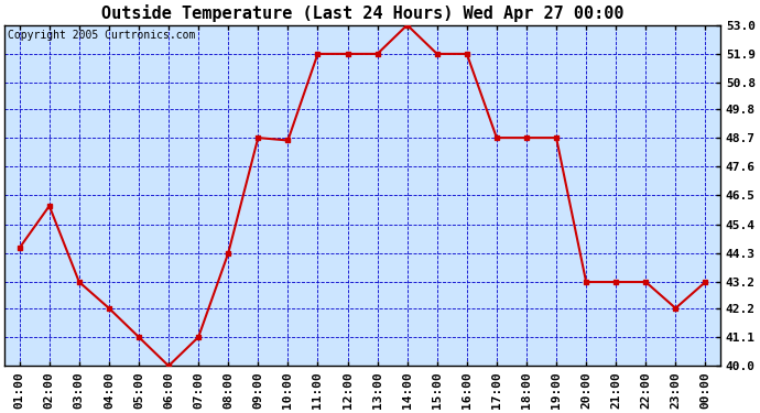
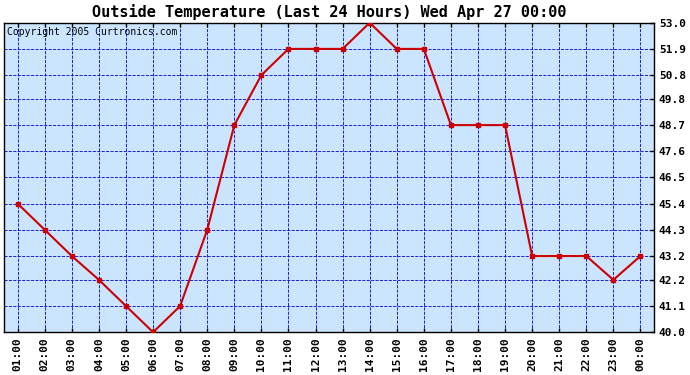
01:00: 44.5 -> 45.4
02:00: 46.1 -> 44.3
10:00: 48.6 -> 50.8
